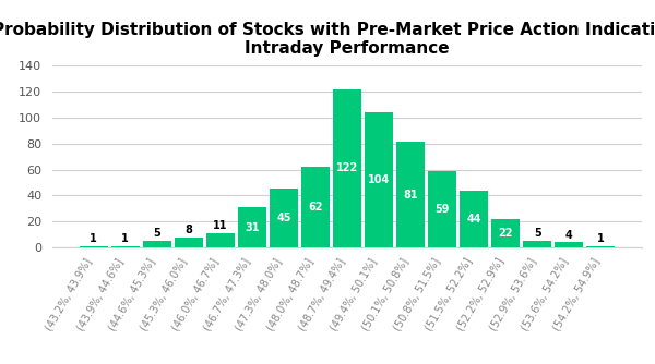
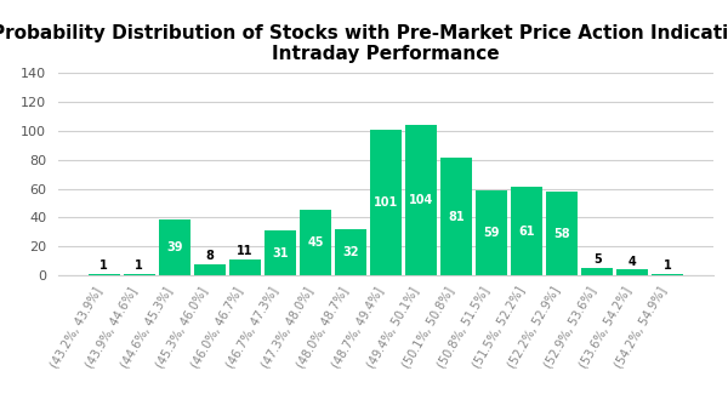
(44.6%, 45.3%]: 5 -> 39
(48.0%, 48.7%]: 62 -> 32
(48.7%, 49.4%]: 122 -> 101
(51.5%, 52.2%]: 44 -> 61
(52.2%, 52.9%]: 22 -> 58
